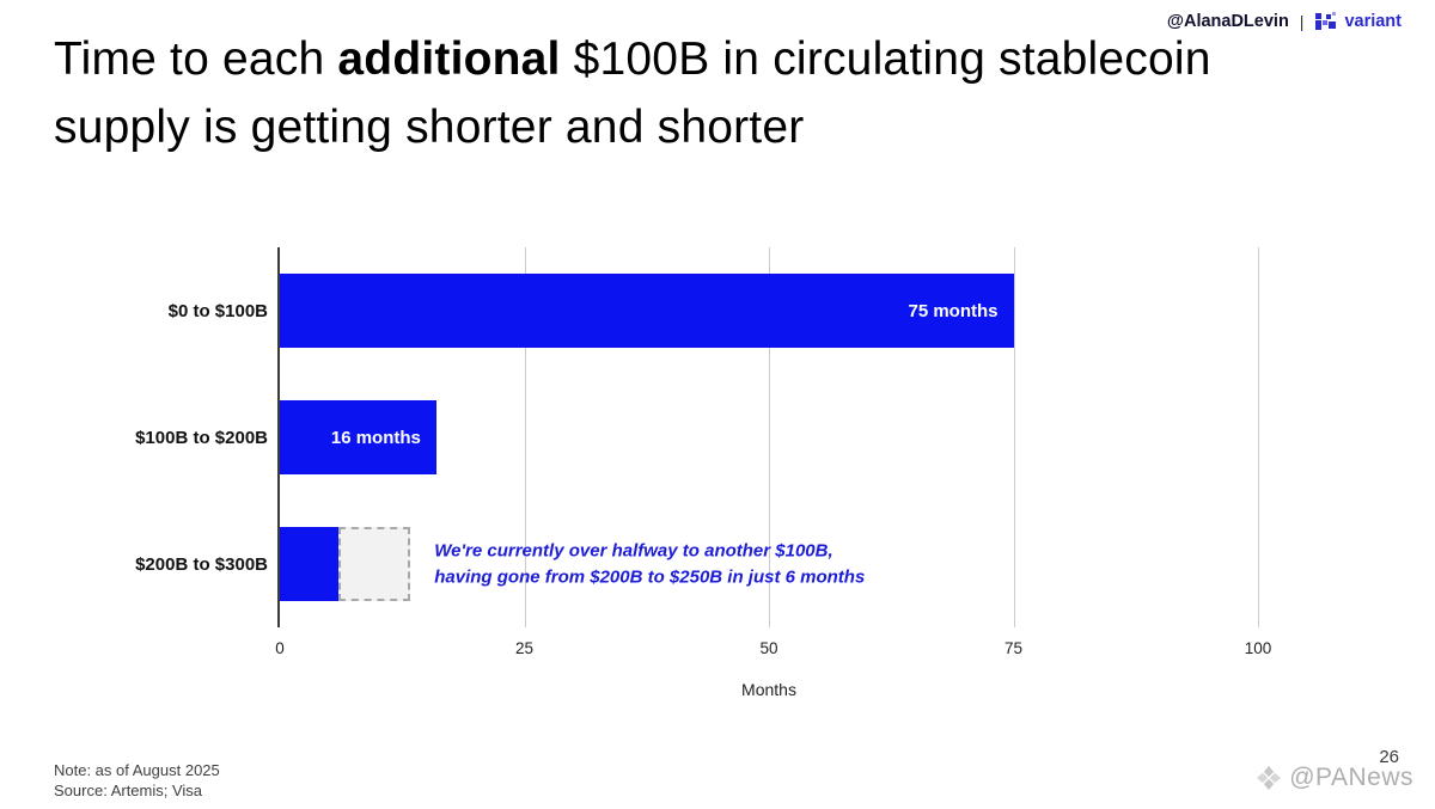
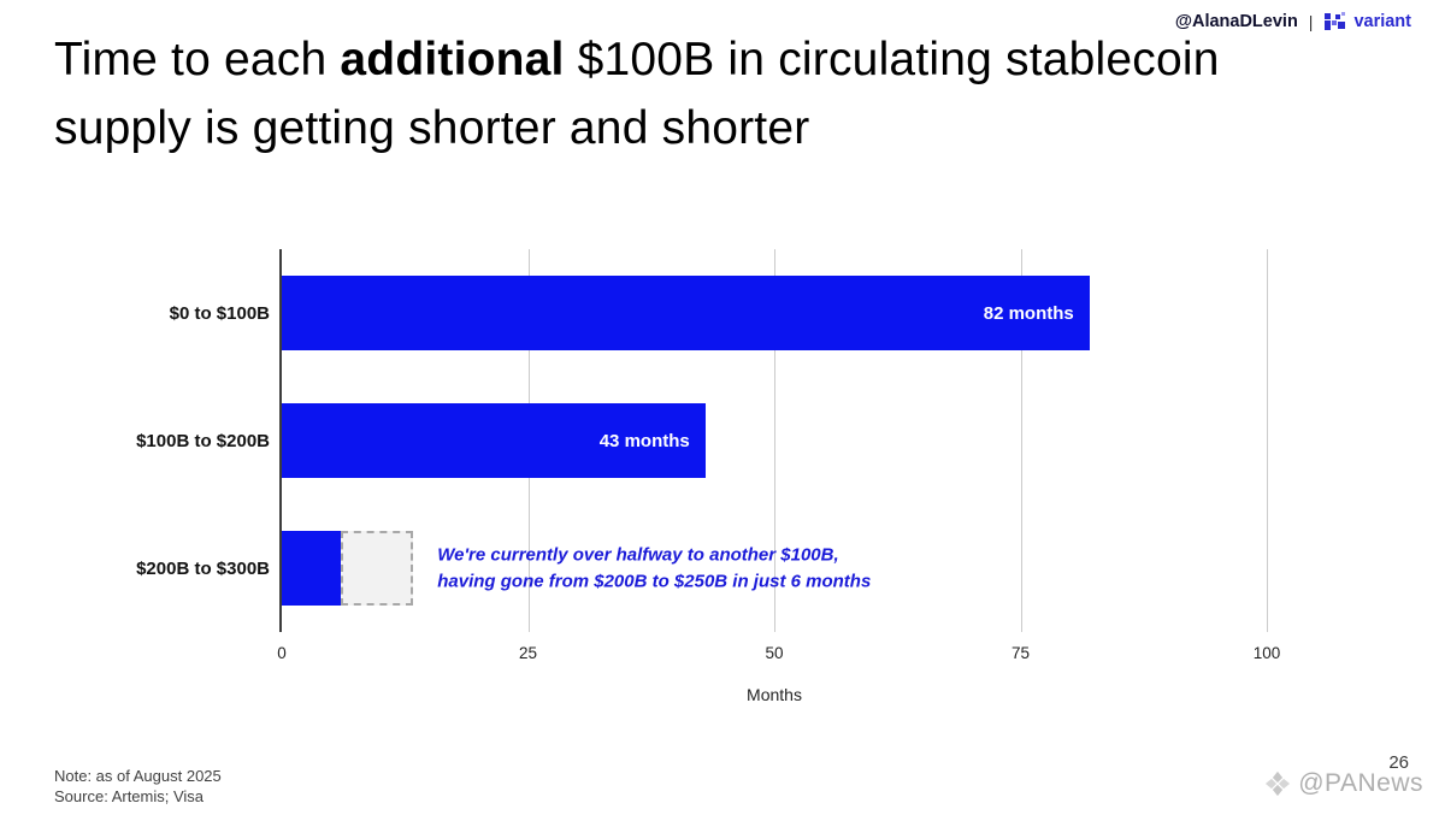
$0 to $100B: 75 -> 82
$100B to $200B: 16 -> 43
